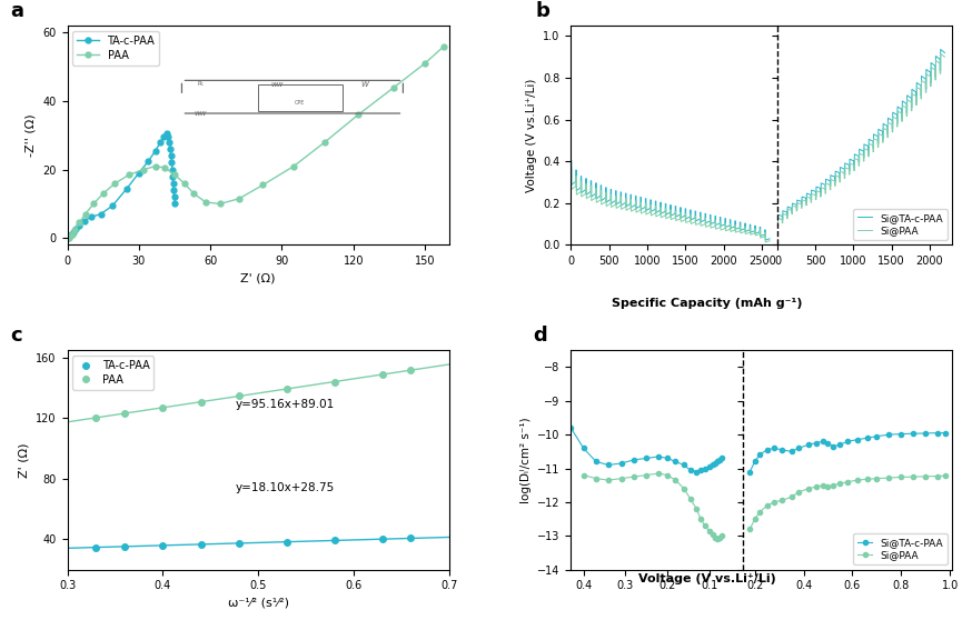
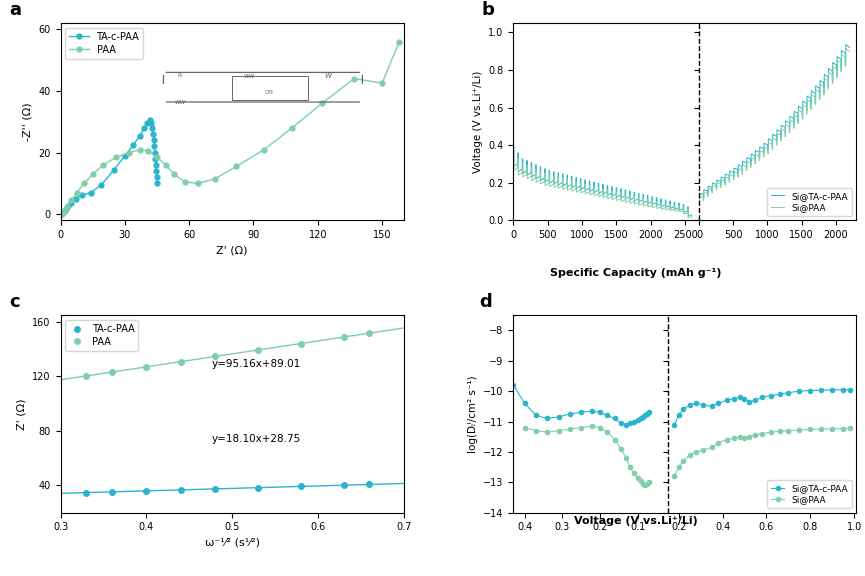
PAA/150: 51.0 -> 42.5
